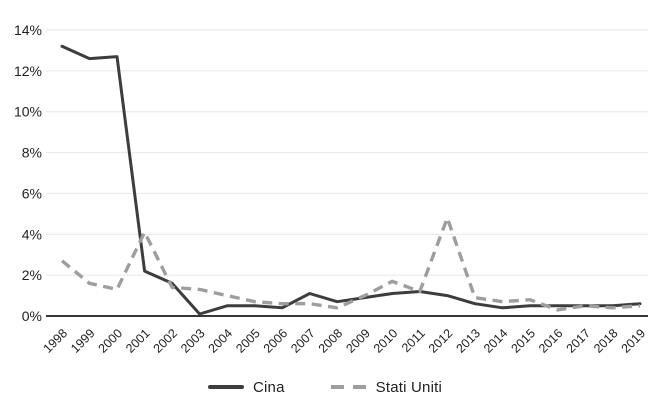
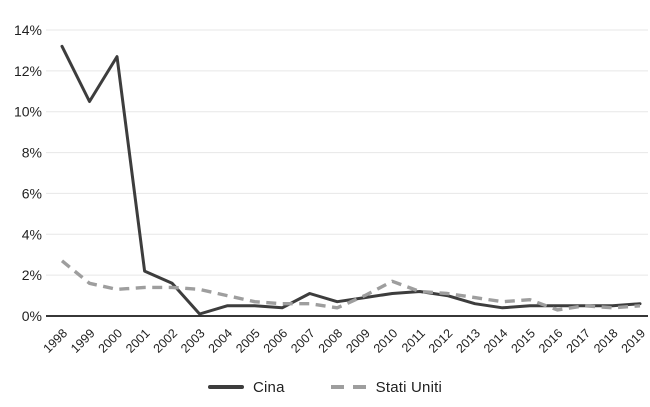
Cina/1999: 12.6% -> 10.5%
Stati Uniti/2001: 4.1% -> 1.4%
Stati Uniti/2012: 4.8% -> 1.1%
